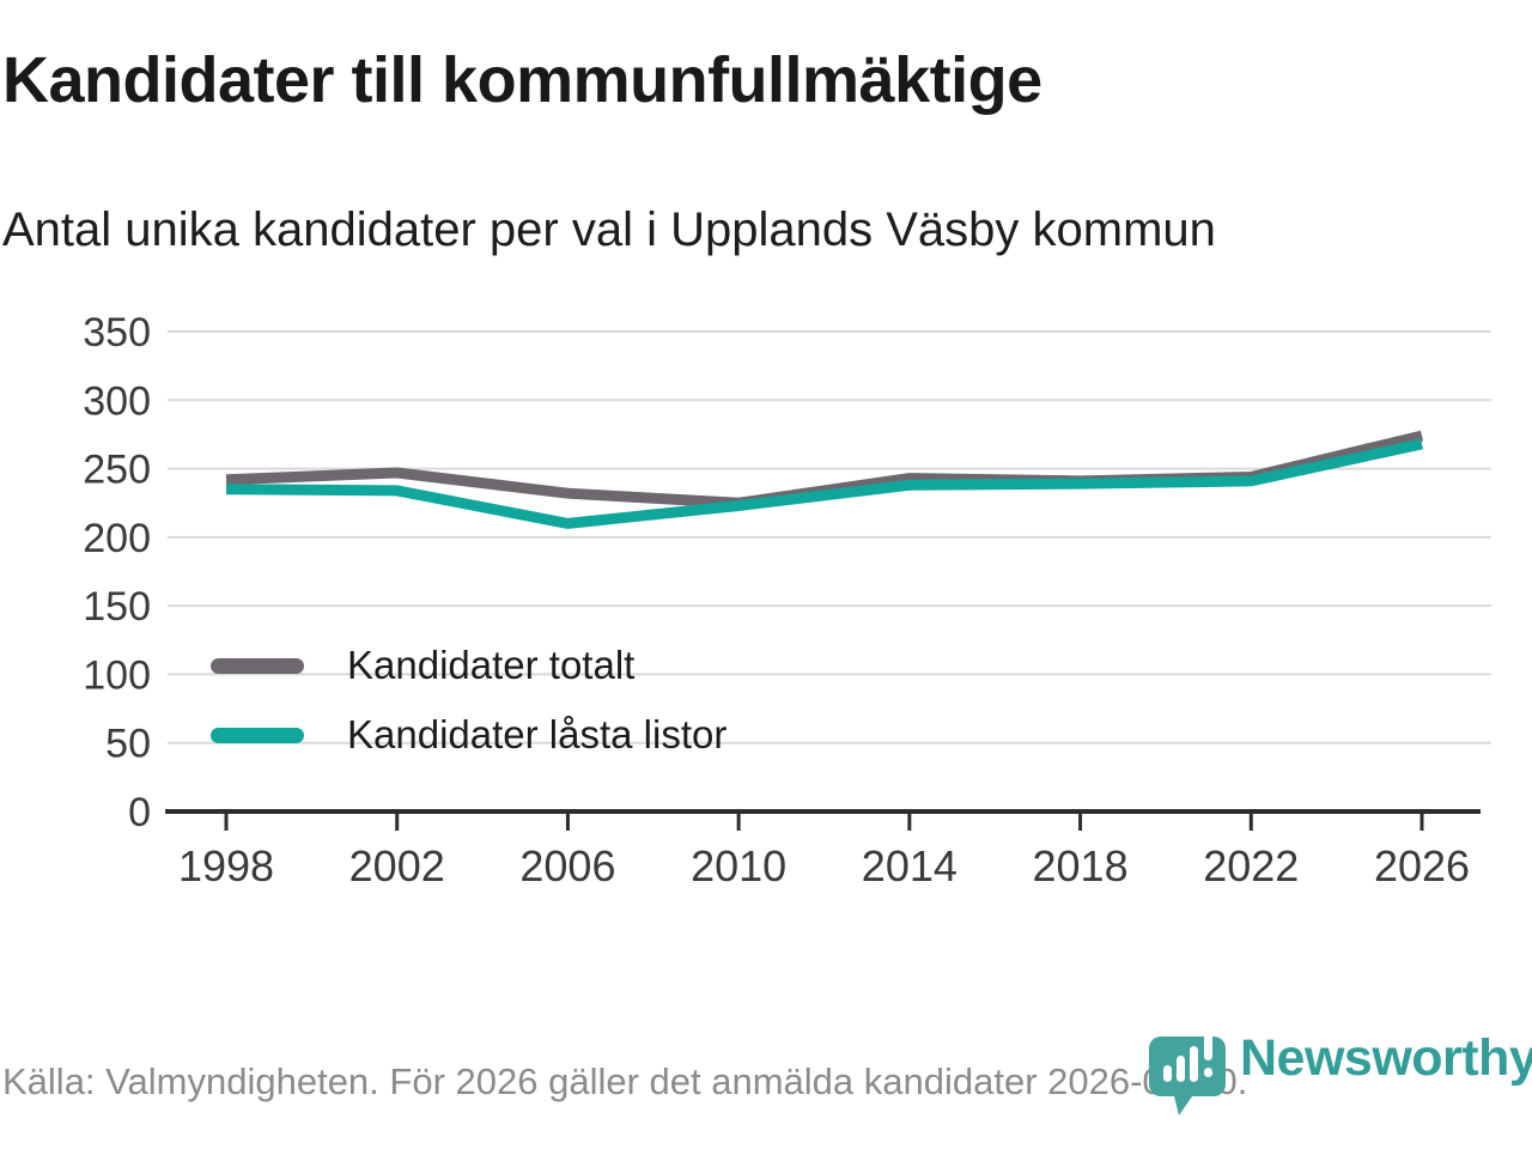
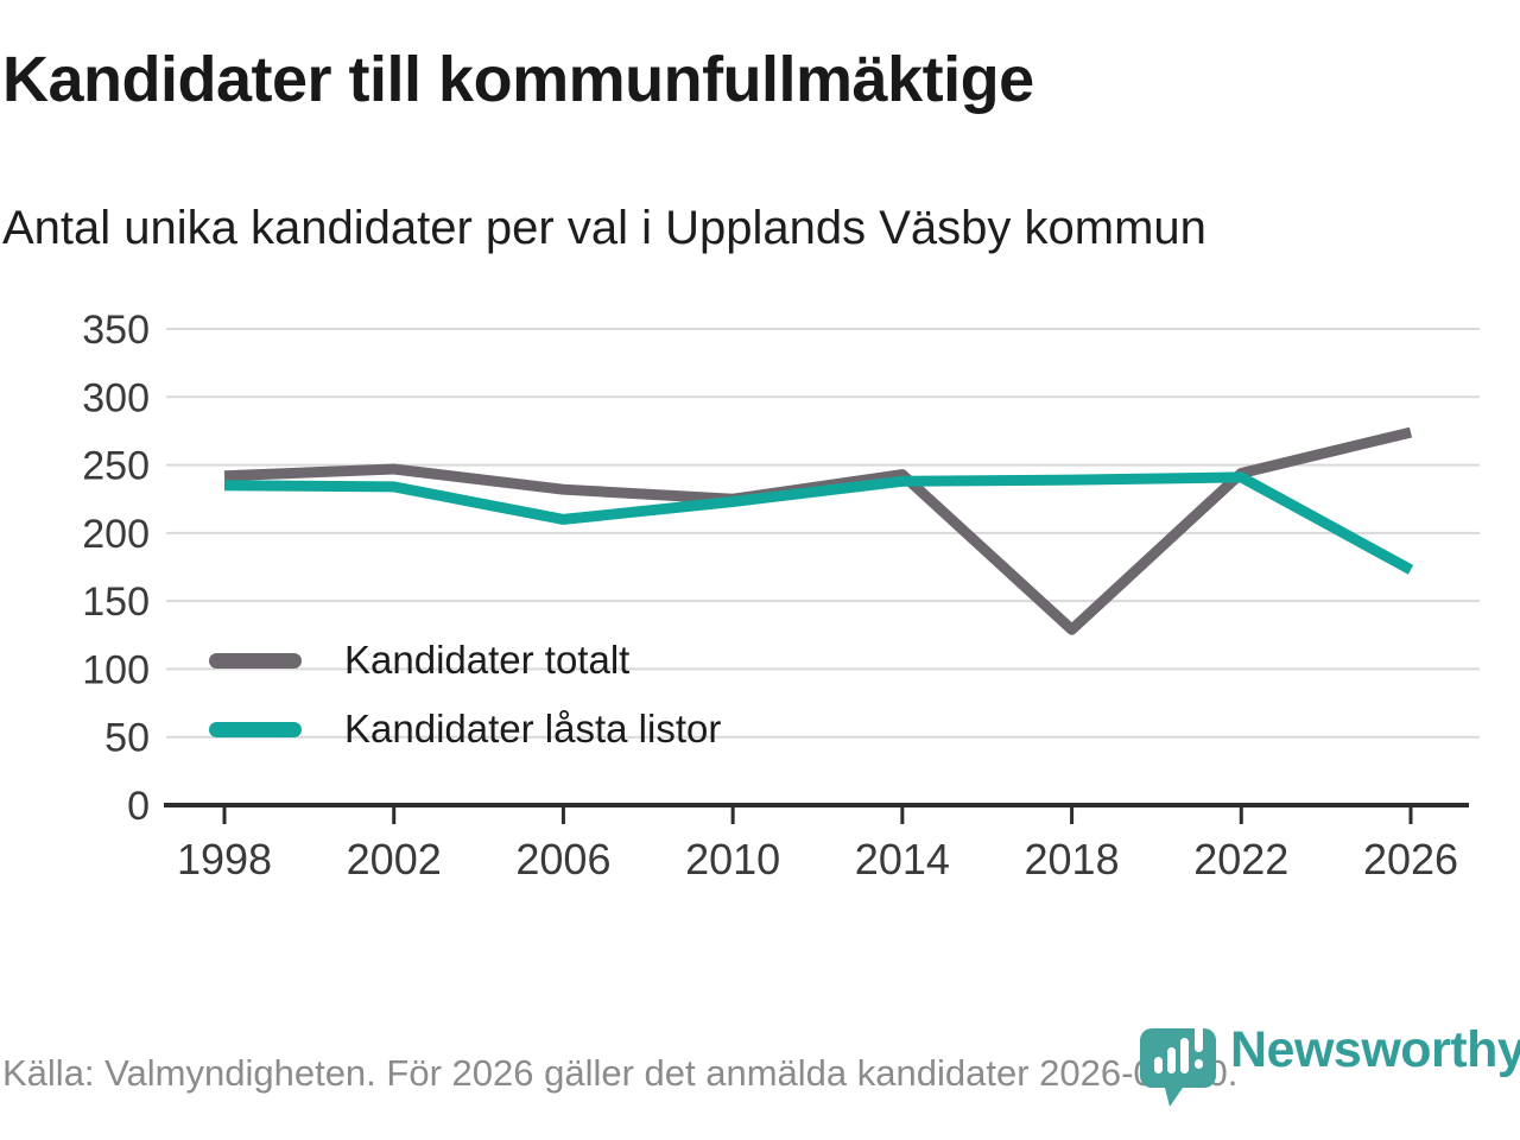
Kandidater totalt/2018: 241 -> 129
Kandidater låsta listor/2026: 268 -> 173
